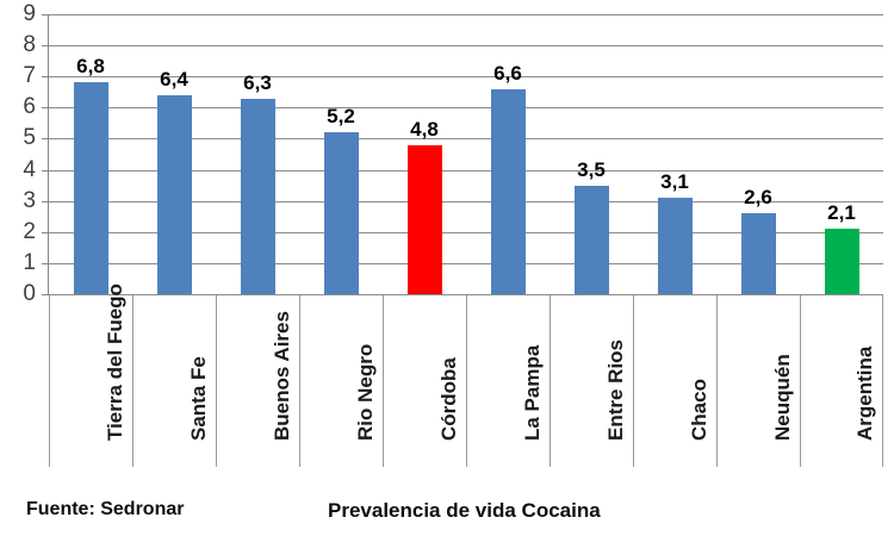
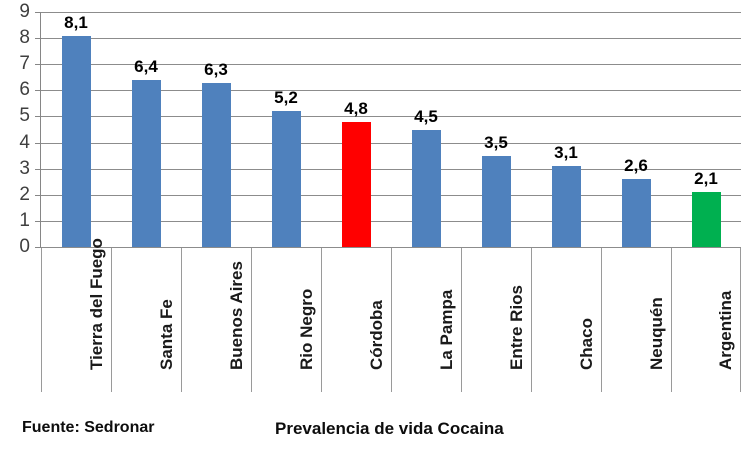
Tierra del Fuego: 6,8 -> 8,1
La Pampa: 6,6 -> 4,5
